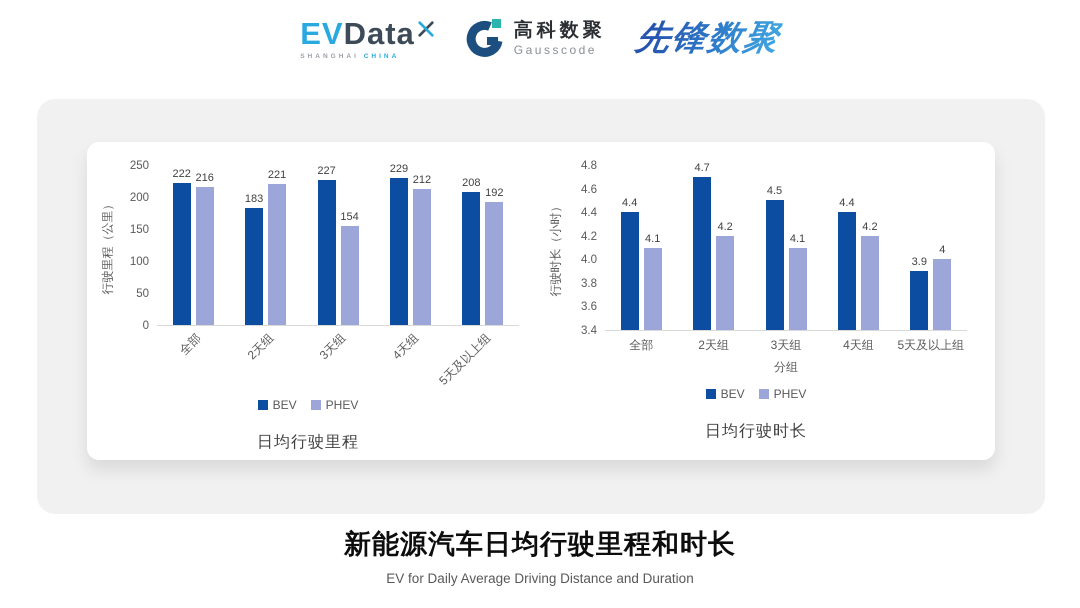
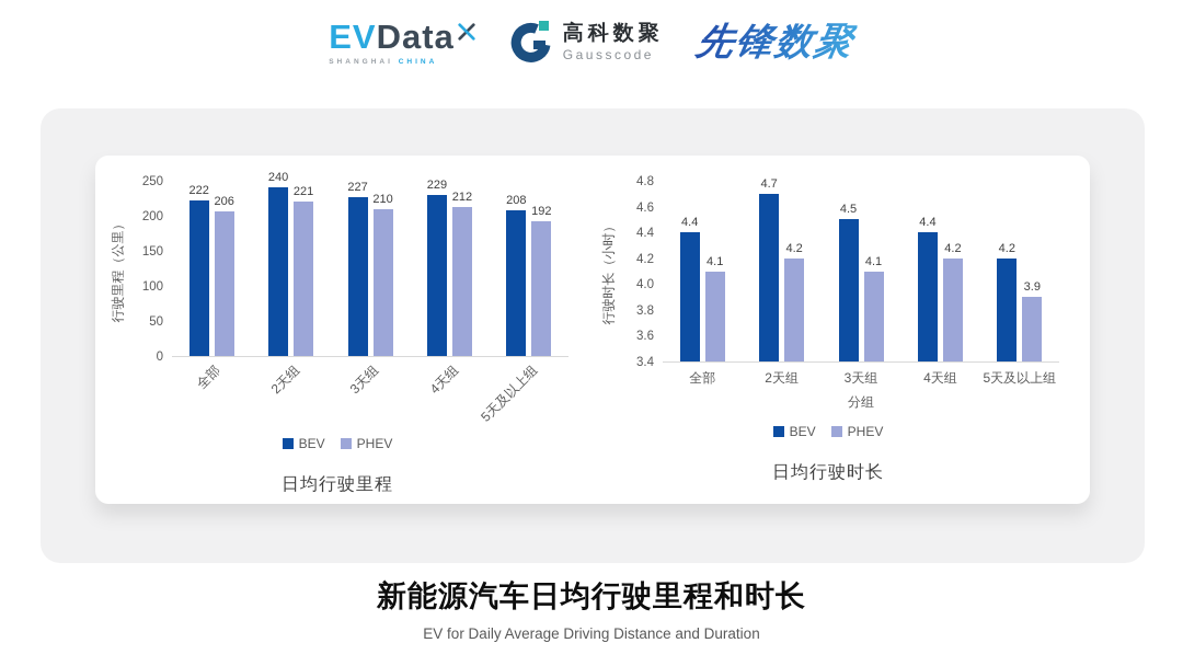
日均行驶里程/PHEV/全部: 216 -> 206
日均行驶里程/BEV/2天组: 183 -> 240
日均行驶里程/PHEV/3天组: 154 -> 210
日均行驶时长/BEV/5天及以上组: 3.9 -> 4.2
日均行驶时长/PHEV/5天及以上组: 4 -> 3.9
